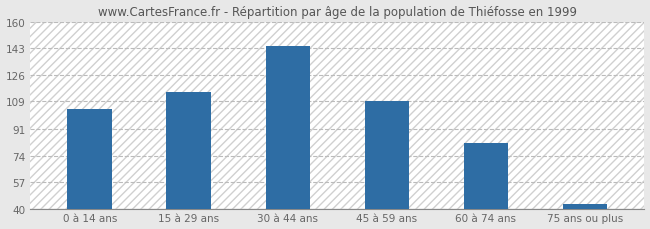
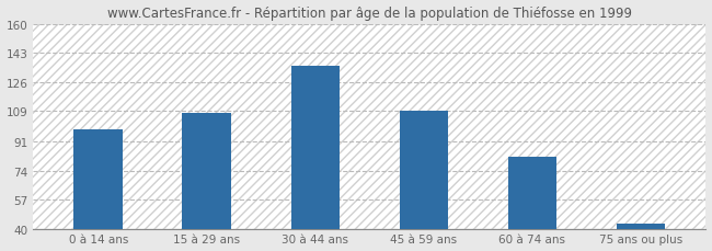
0 à 14 ans: 104 -> 98
15 à 29 ans: 115 -> 108
30 à 44 ans: 144 -> 135
